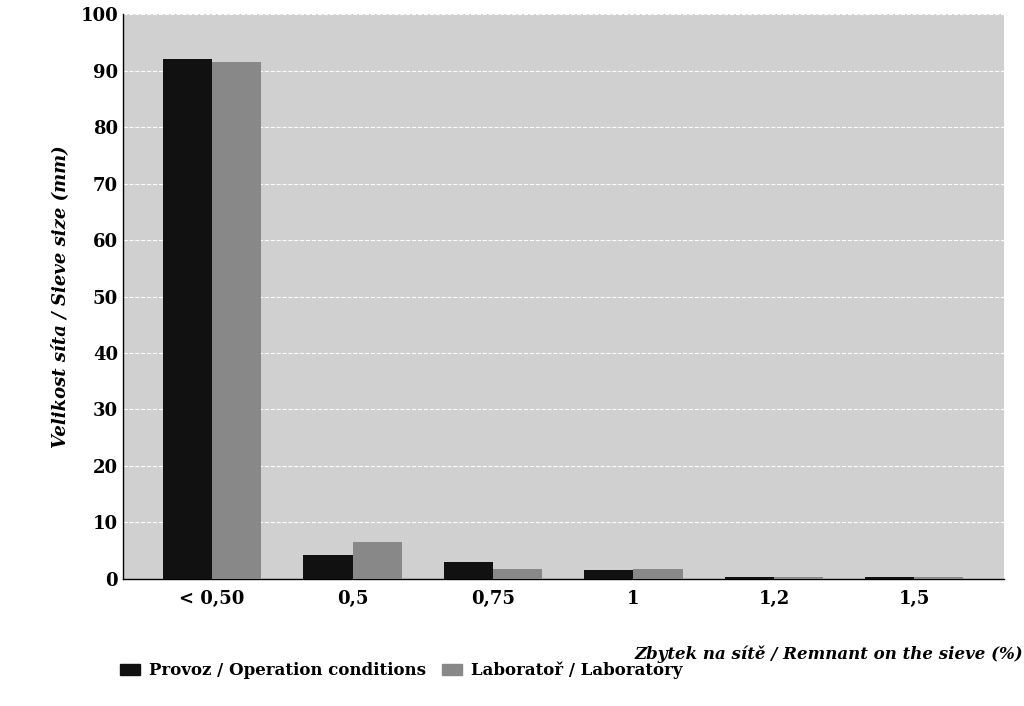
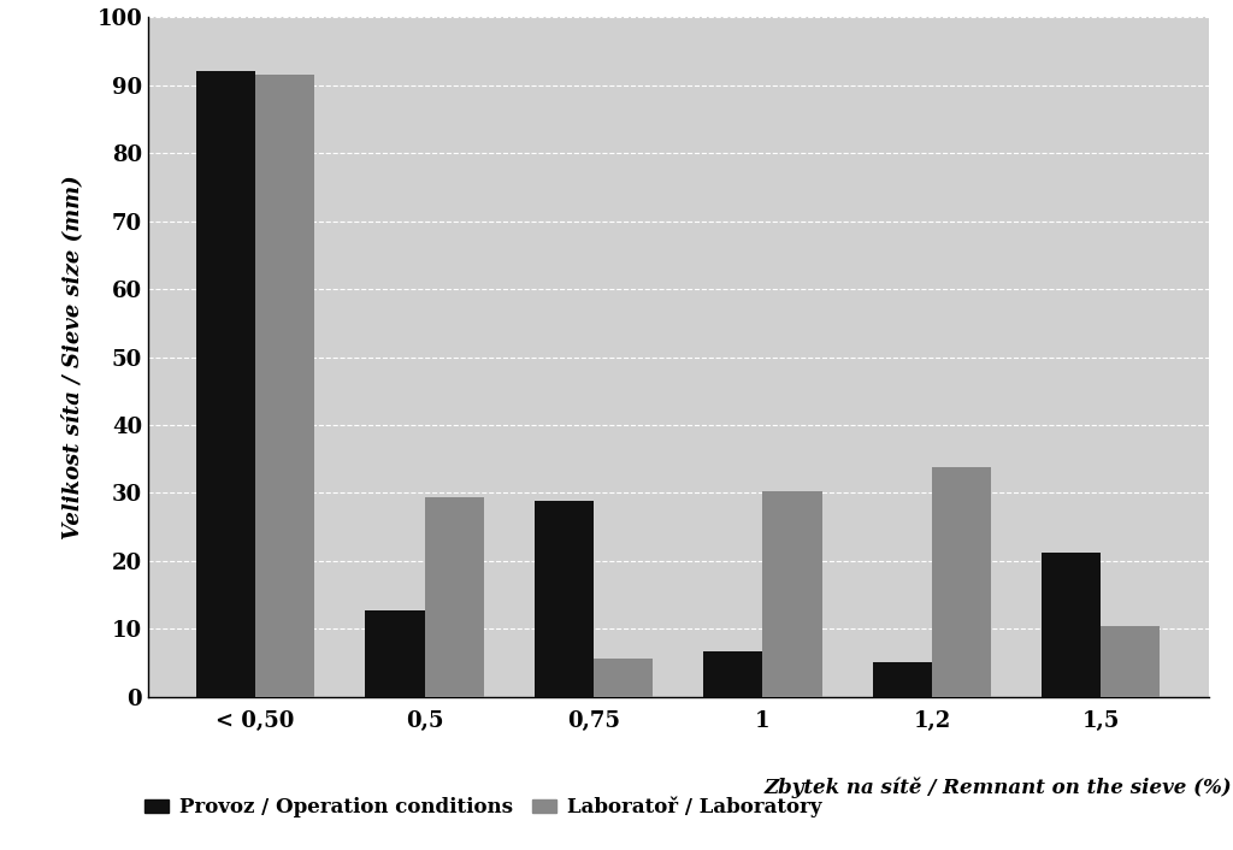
Provoz / Operation conditions/0,5: 4.3 -> 12.8
Laboratoř / Laboratory/0,5: 6.5 -> 29.4
Provoz / Operation conditions/0,75: 3.0 -> 28.8
Laboratoř / Laboratory/0,75: 1.8 -> 5.6
Provoz / Operation conditions/1: 1.5 -> 6.8
Laboratoř / Laboratory/1: 1.8 -> 30.2
Provoz / Operation conditions/1,2: 0.4 -> 5.2
Laboratoř / Laboratory/1,2: 0.3 -> 33.8
Provoz / Operation conditions/1,5: 0.4 -> 21.2
Laboratoř / Laboratory/1,5: 0.3 -> 10.4
